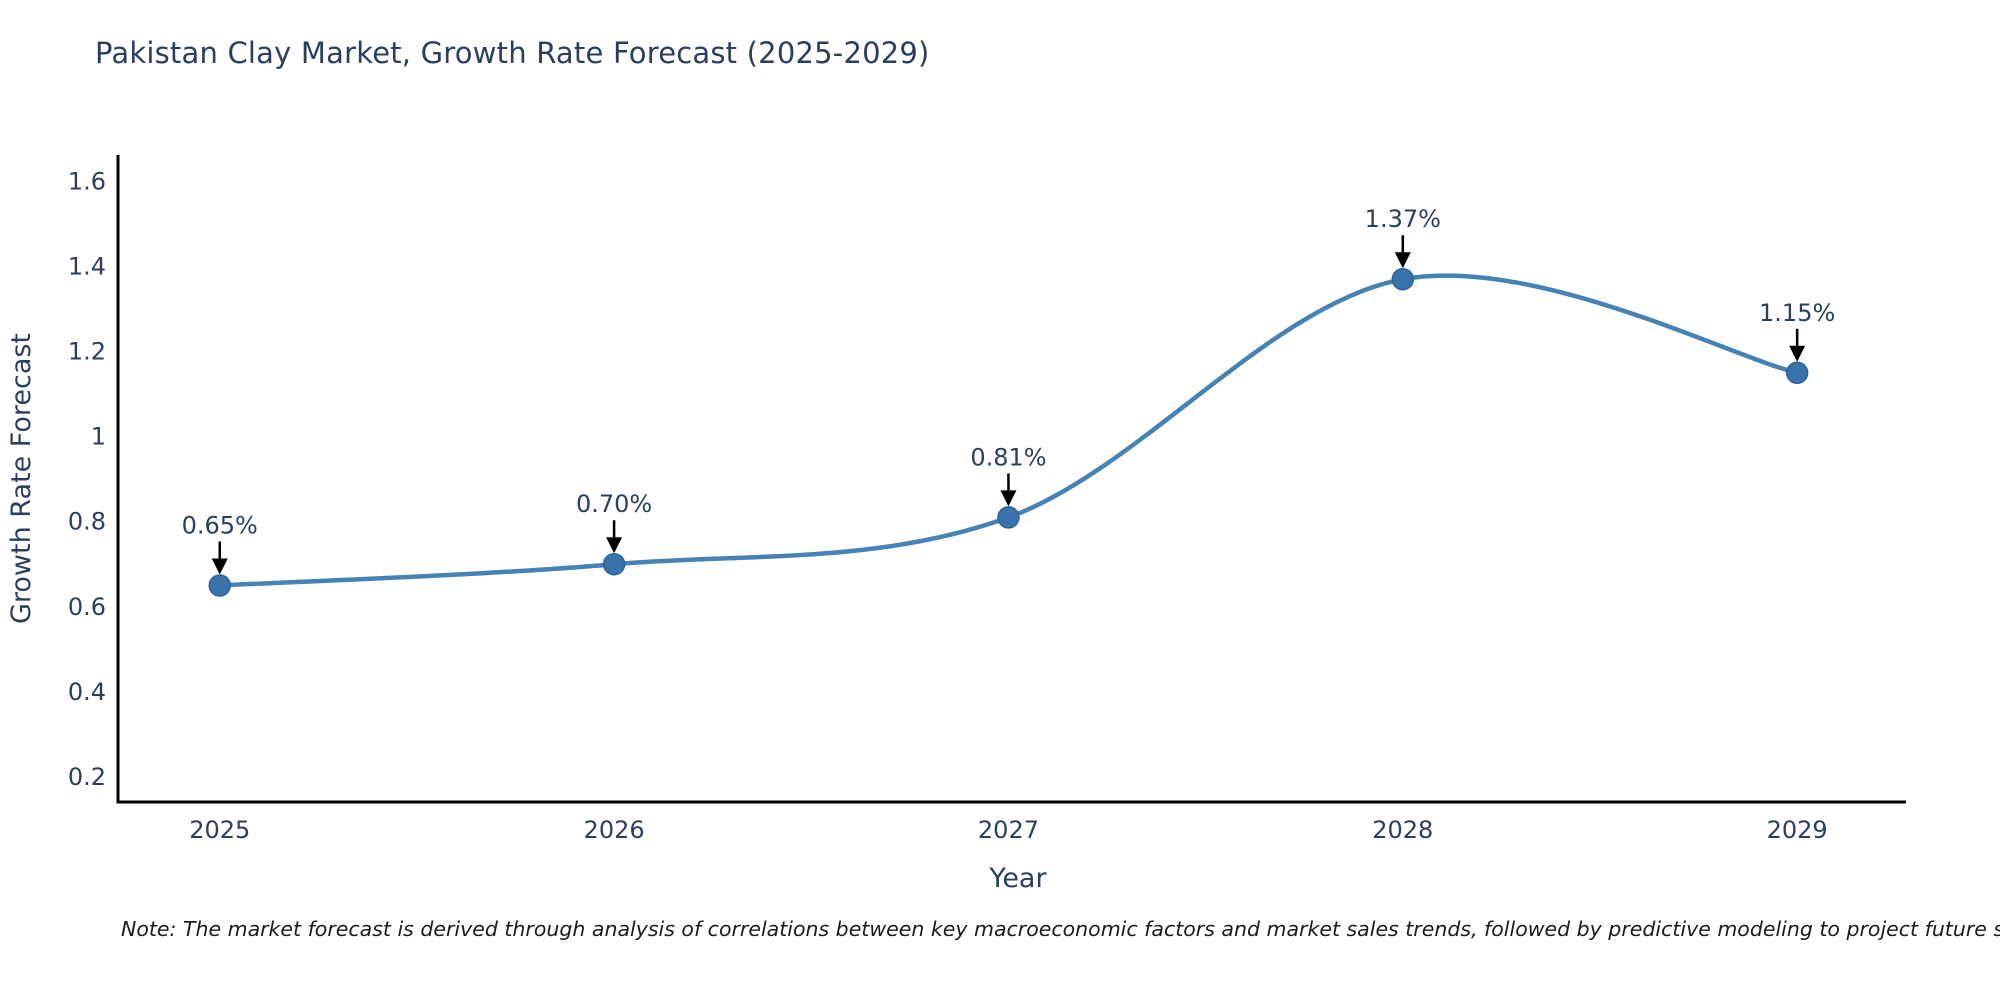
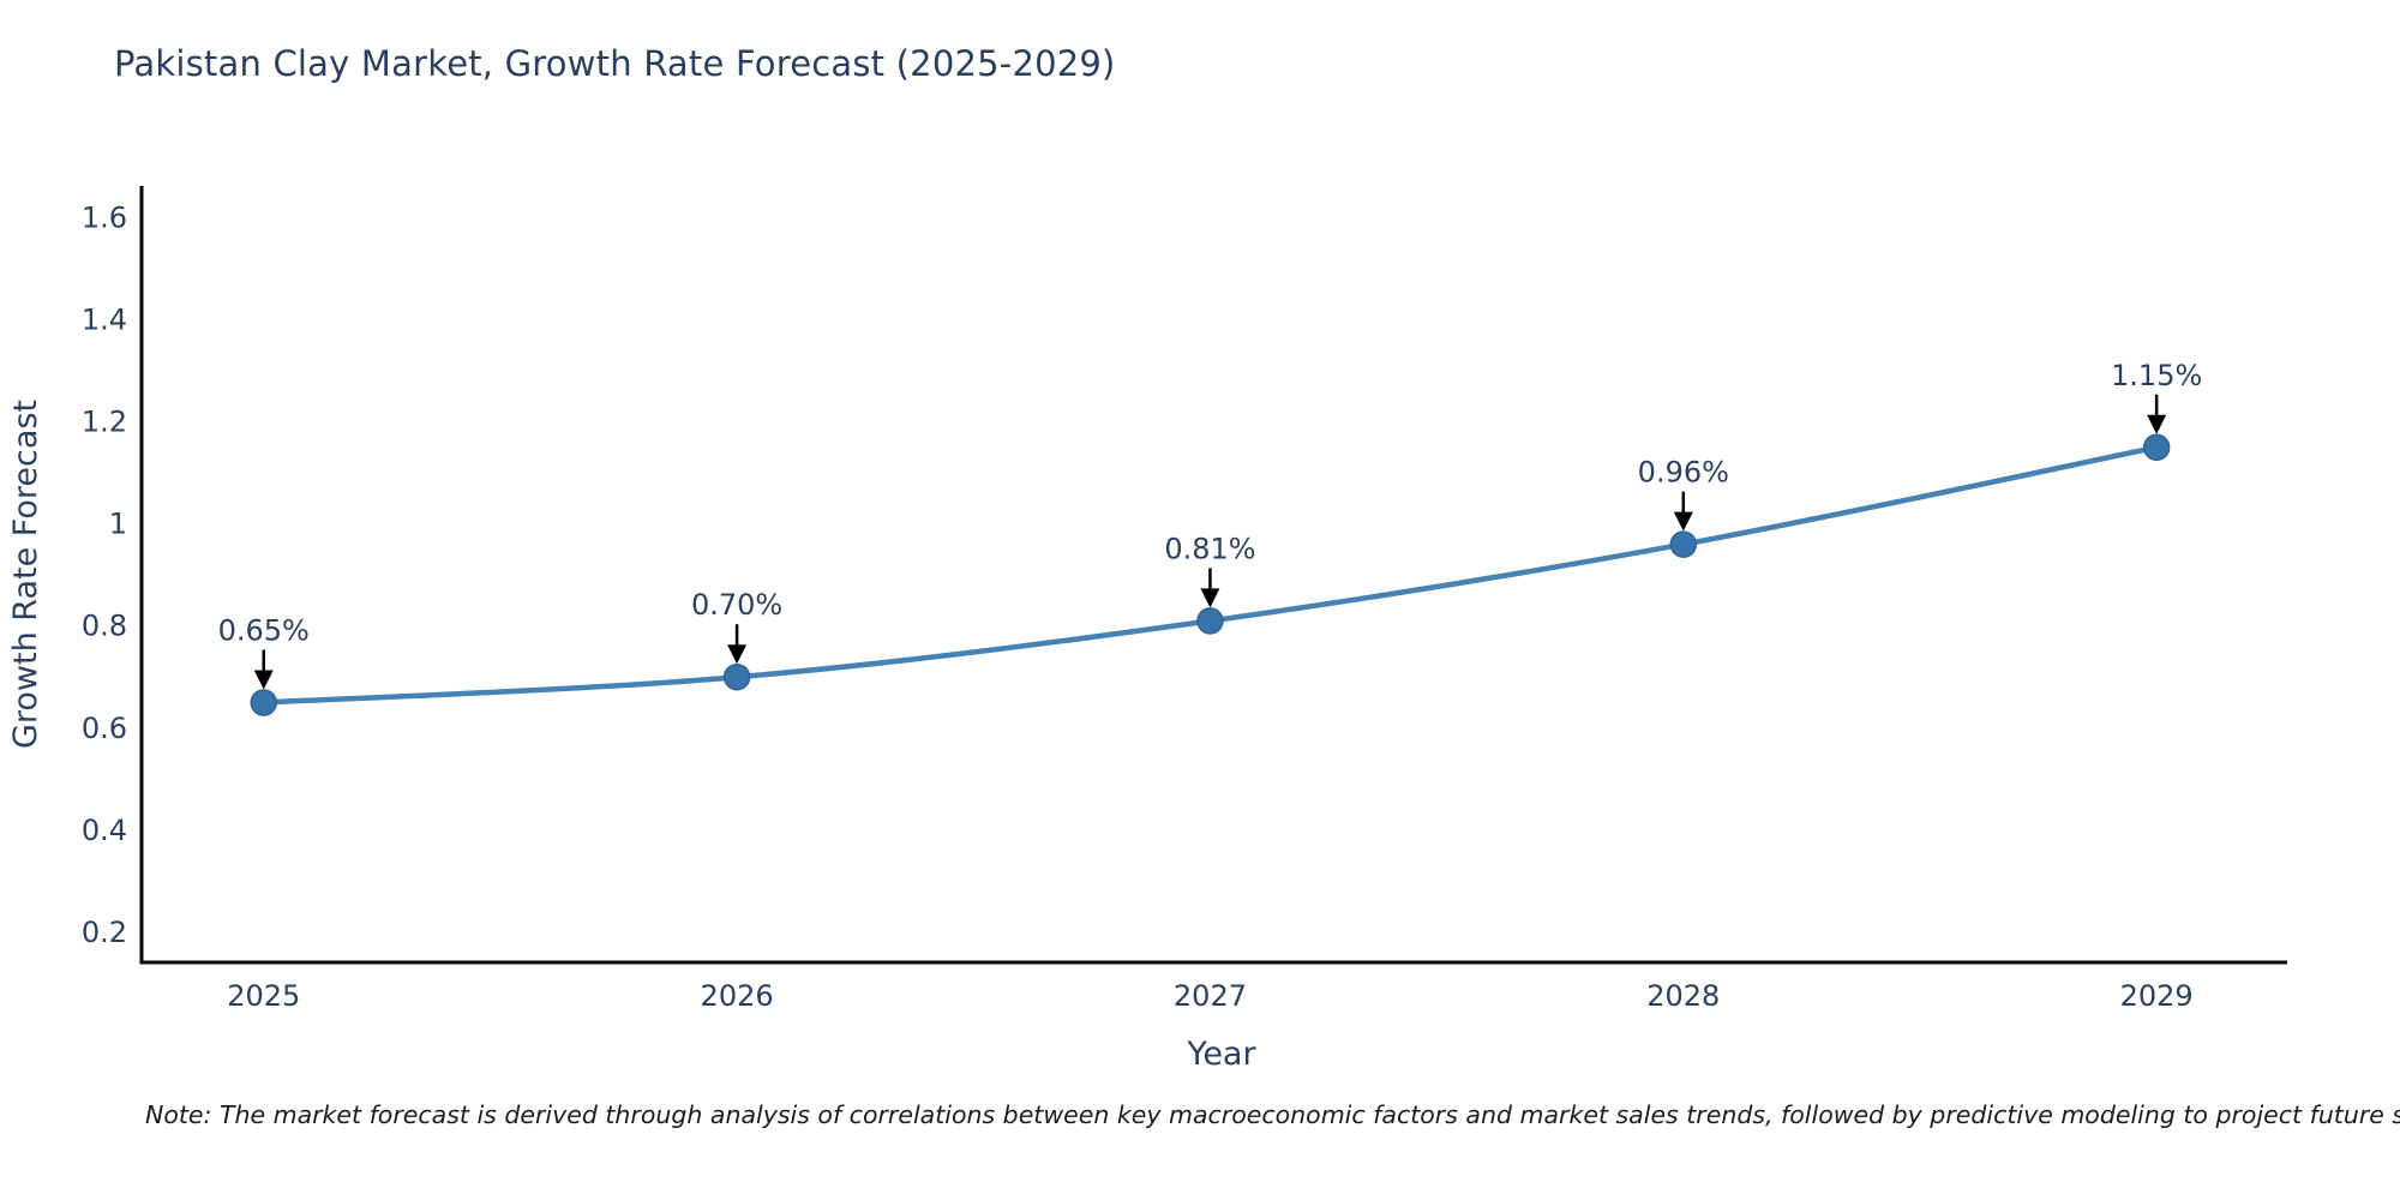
2028: 1.37% -> 0.96%
